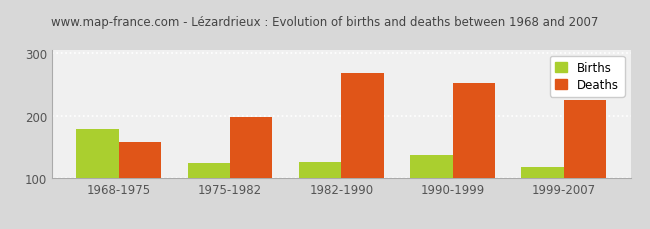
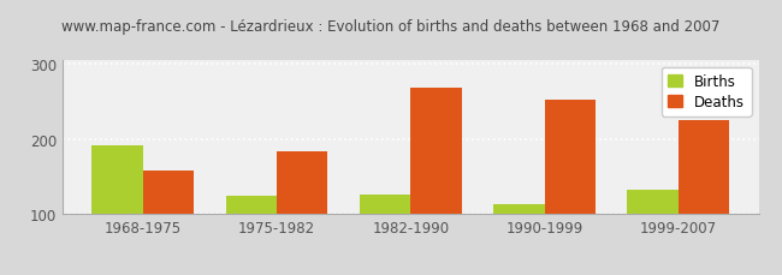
Births/1968-1975: 178 -> 192
Deaths/1975-1982: 197 -> 184
Births/1990-1999: 138 -> 114
Births/1999-2007: 118 -> 132
